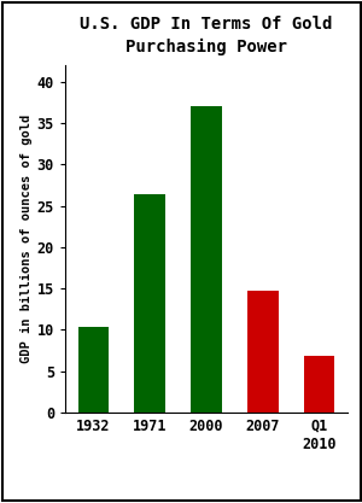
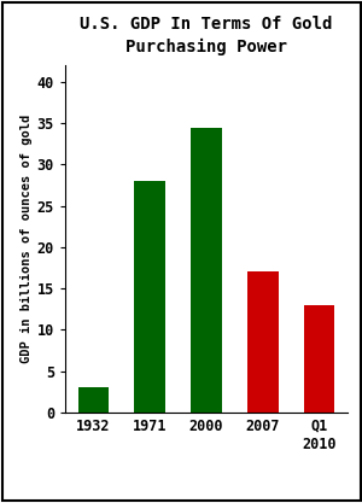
1932: 10.4 -> 3.0
1971: 26.4 -> 28.0
2000: 37.0 -> 34.5
2007: 14.8 -> 17.0
Q1 2010: 6.8 -> 13.0
